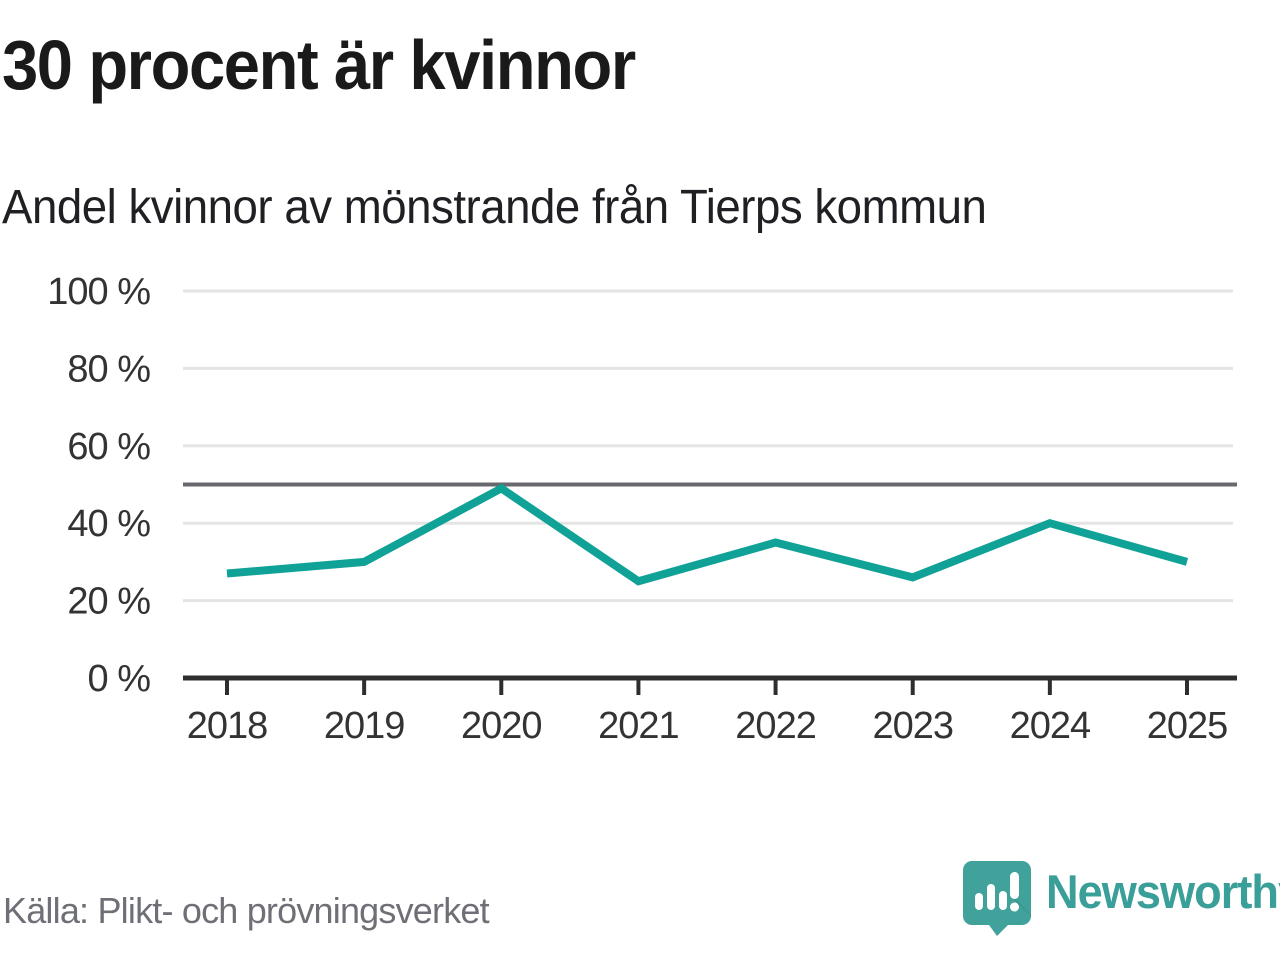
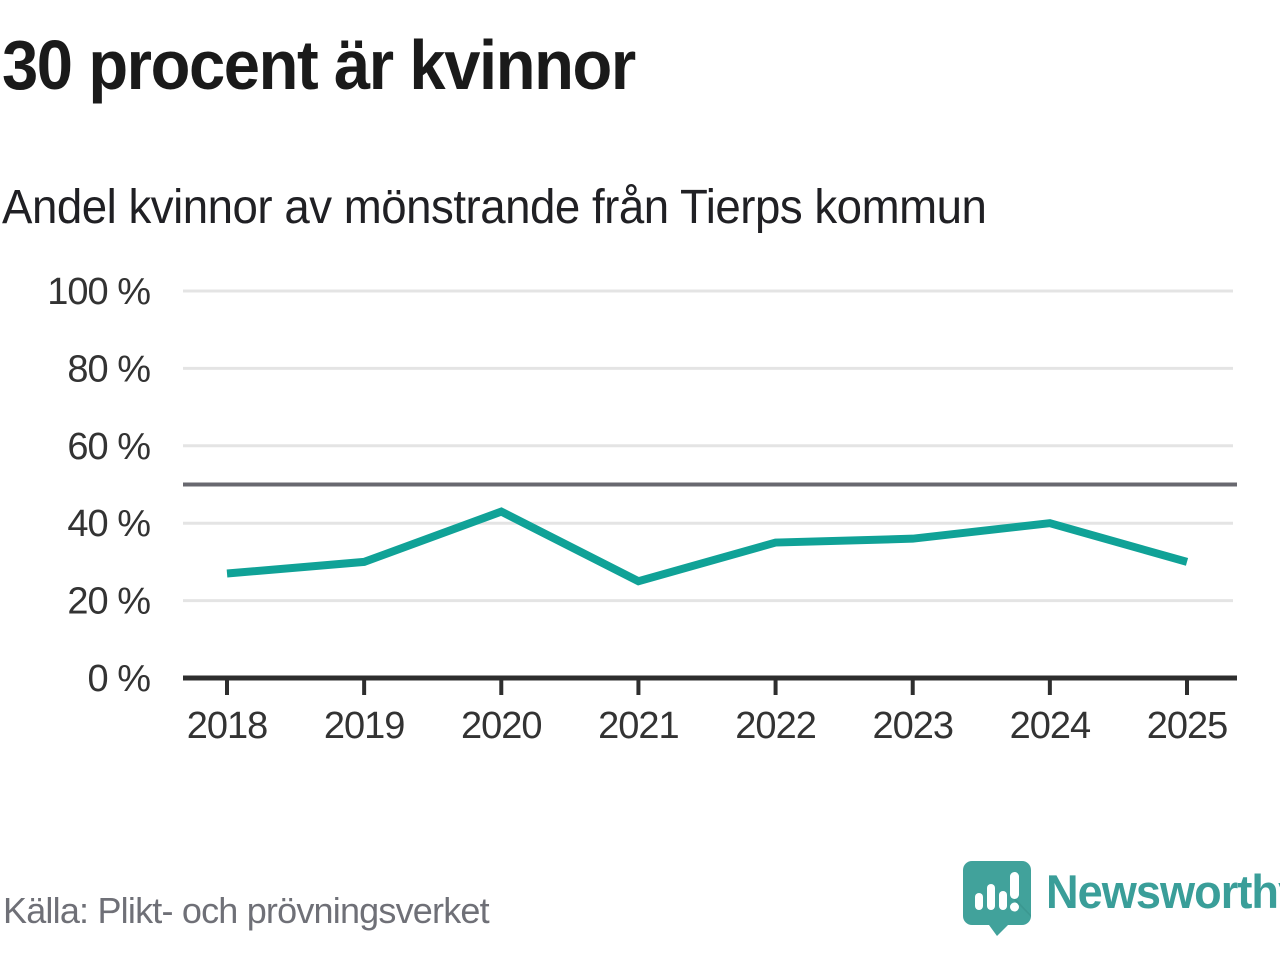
2020: 49% -> 43%
2023: 26% -> 36%
